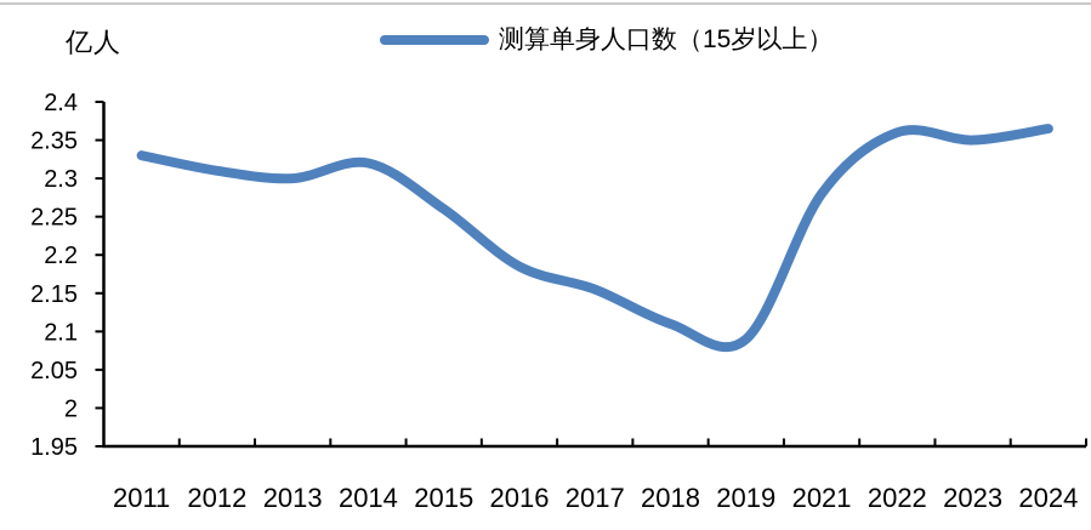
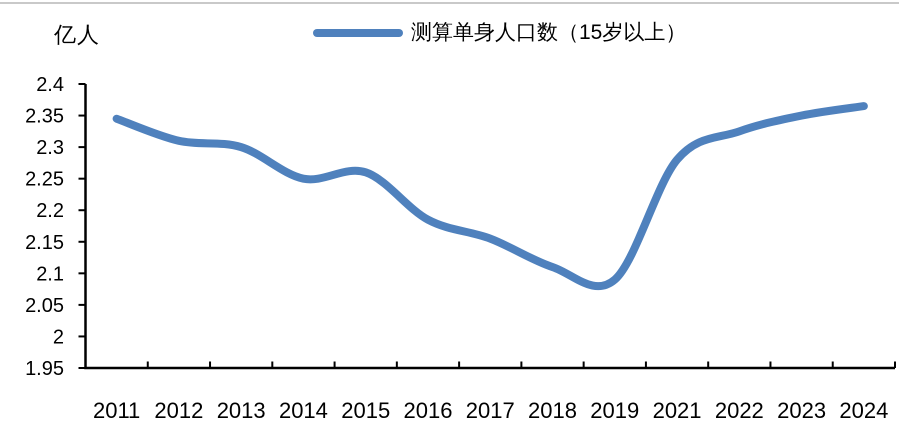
2011: 2.33 -> 2.35
2014: 2.32 -> 2.25
2022: 2.36 -> 2.33
